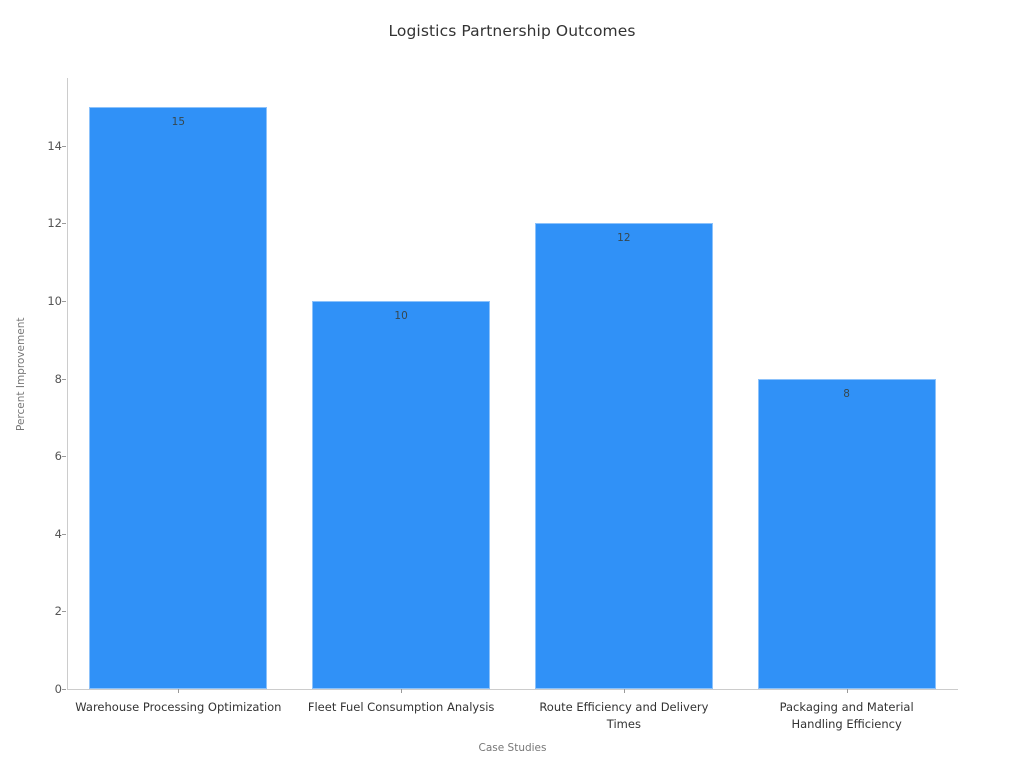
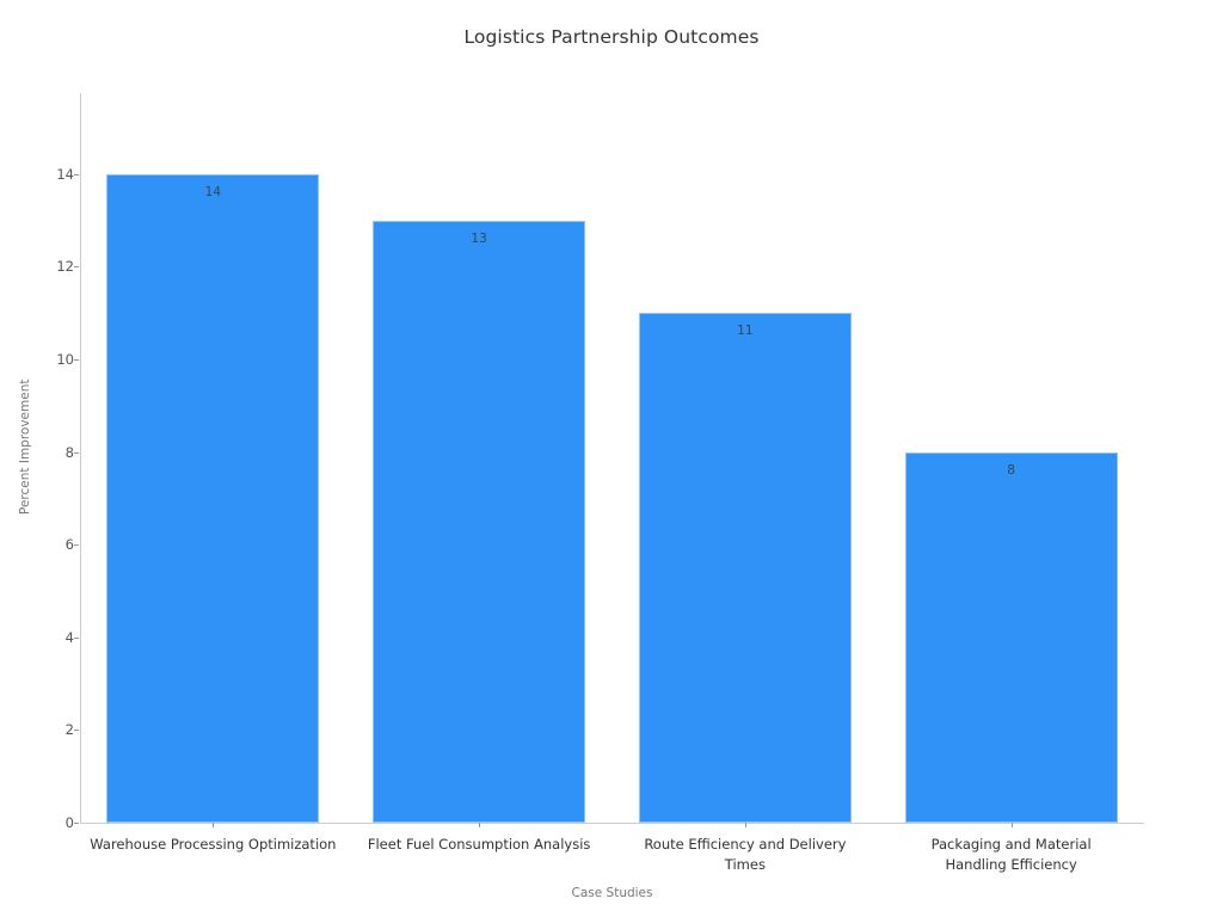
Warehouse Processing Optimization: 15 -> 14
Fleet Fuel Consumption Analysis: 10 -> 13
Route Efficiency and Delivery Times: 12 -> 11
